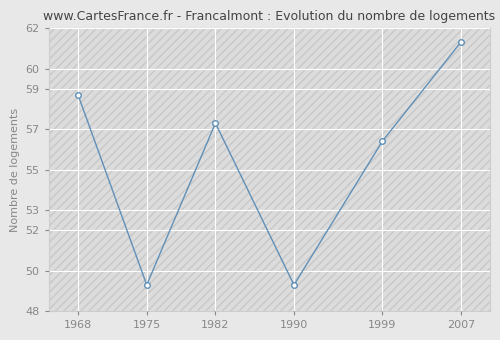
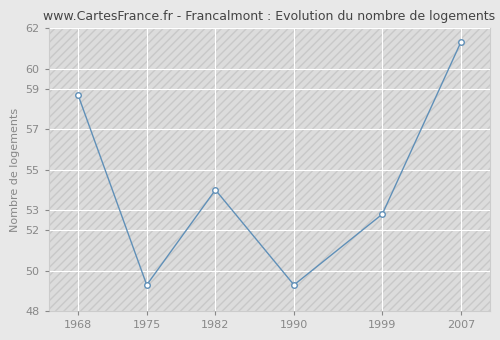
1982: 57.3 -> 54.0
1999: 56.4 -> 52.8
